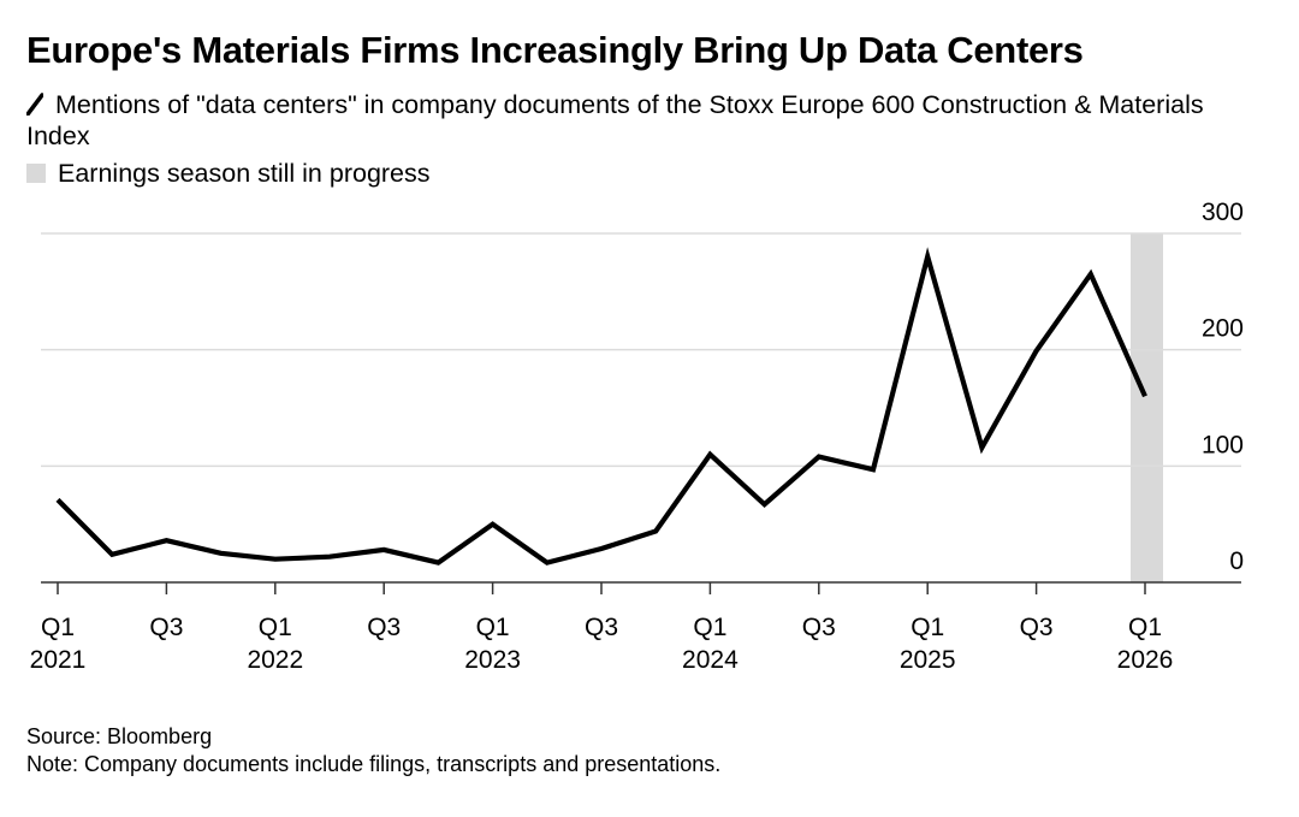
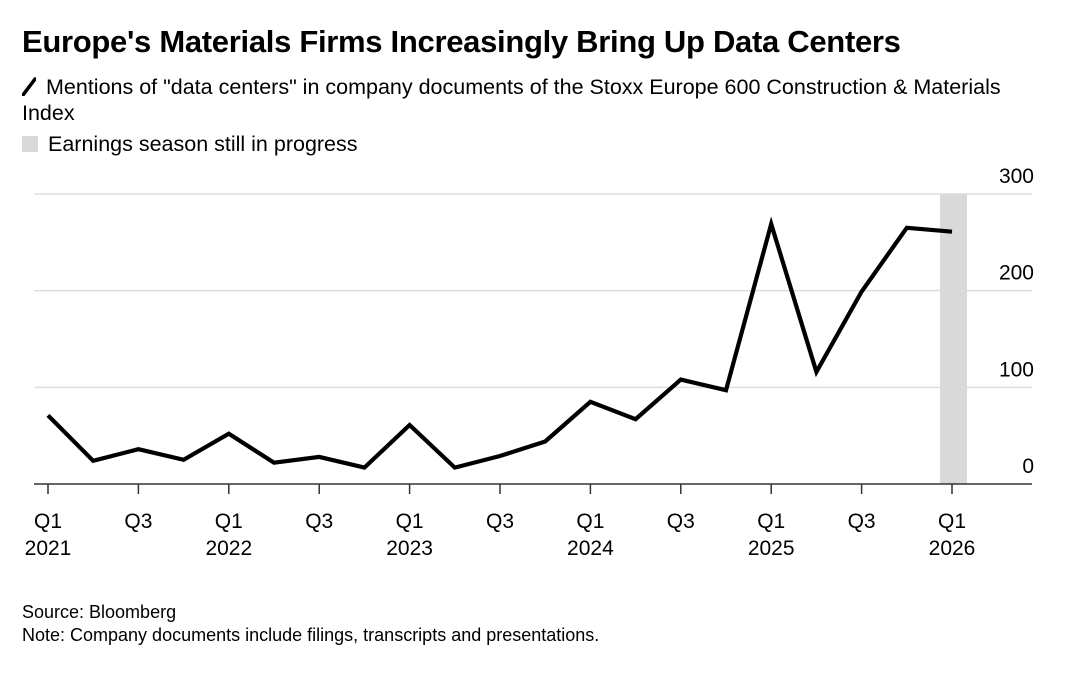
Q1 2022: 20 -> 50
Q1 2023: 50 -> 60
Q1 2024: 110 -> 80
Q1 2025: 280 -> 270
Q1 2026: 160 -> 260
